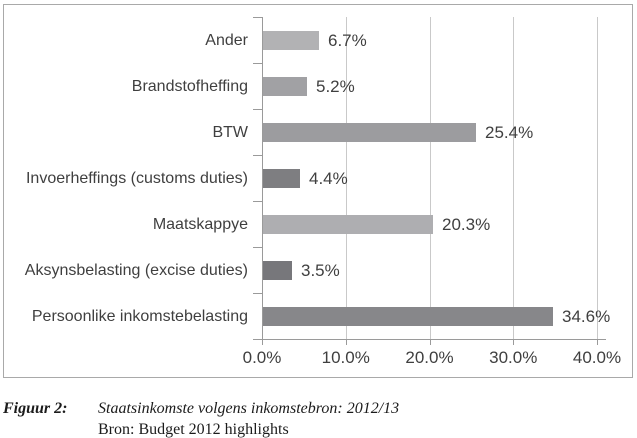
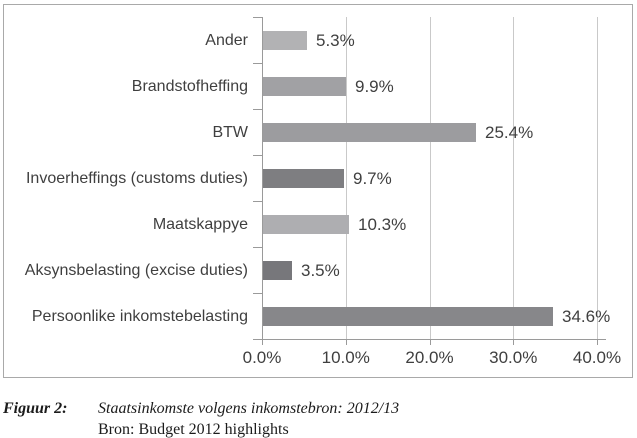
Ander: 6.7% -> 5.3%
Brandstofheffing: 5.2% -> 9.9%
Invoerheffings (customs duties): 4.4% -> 9.7%
Maatskappye: 20.3% -> 10.3%
